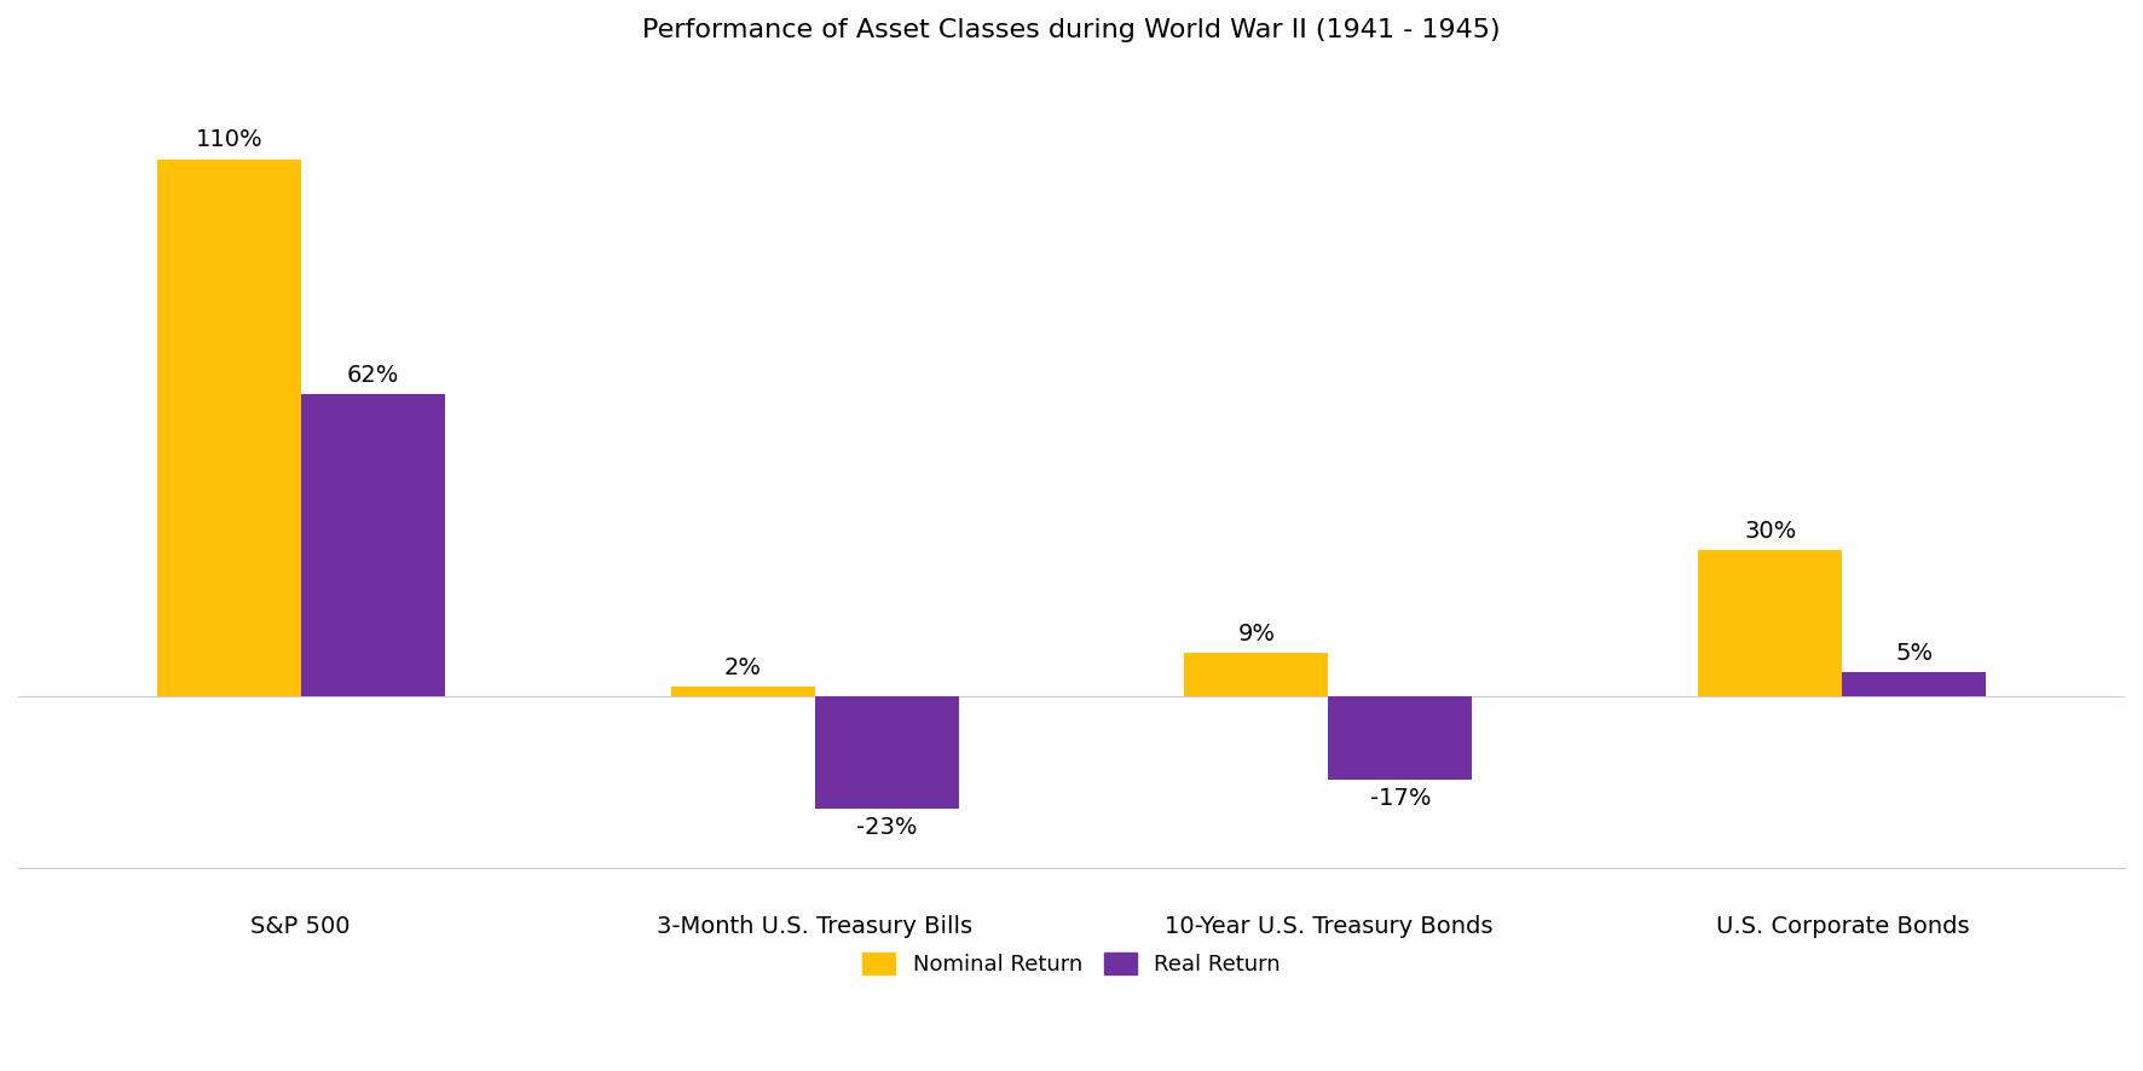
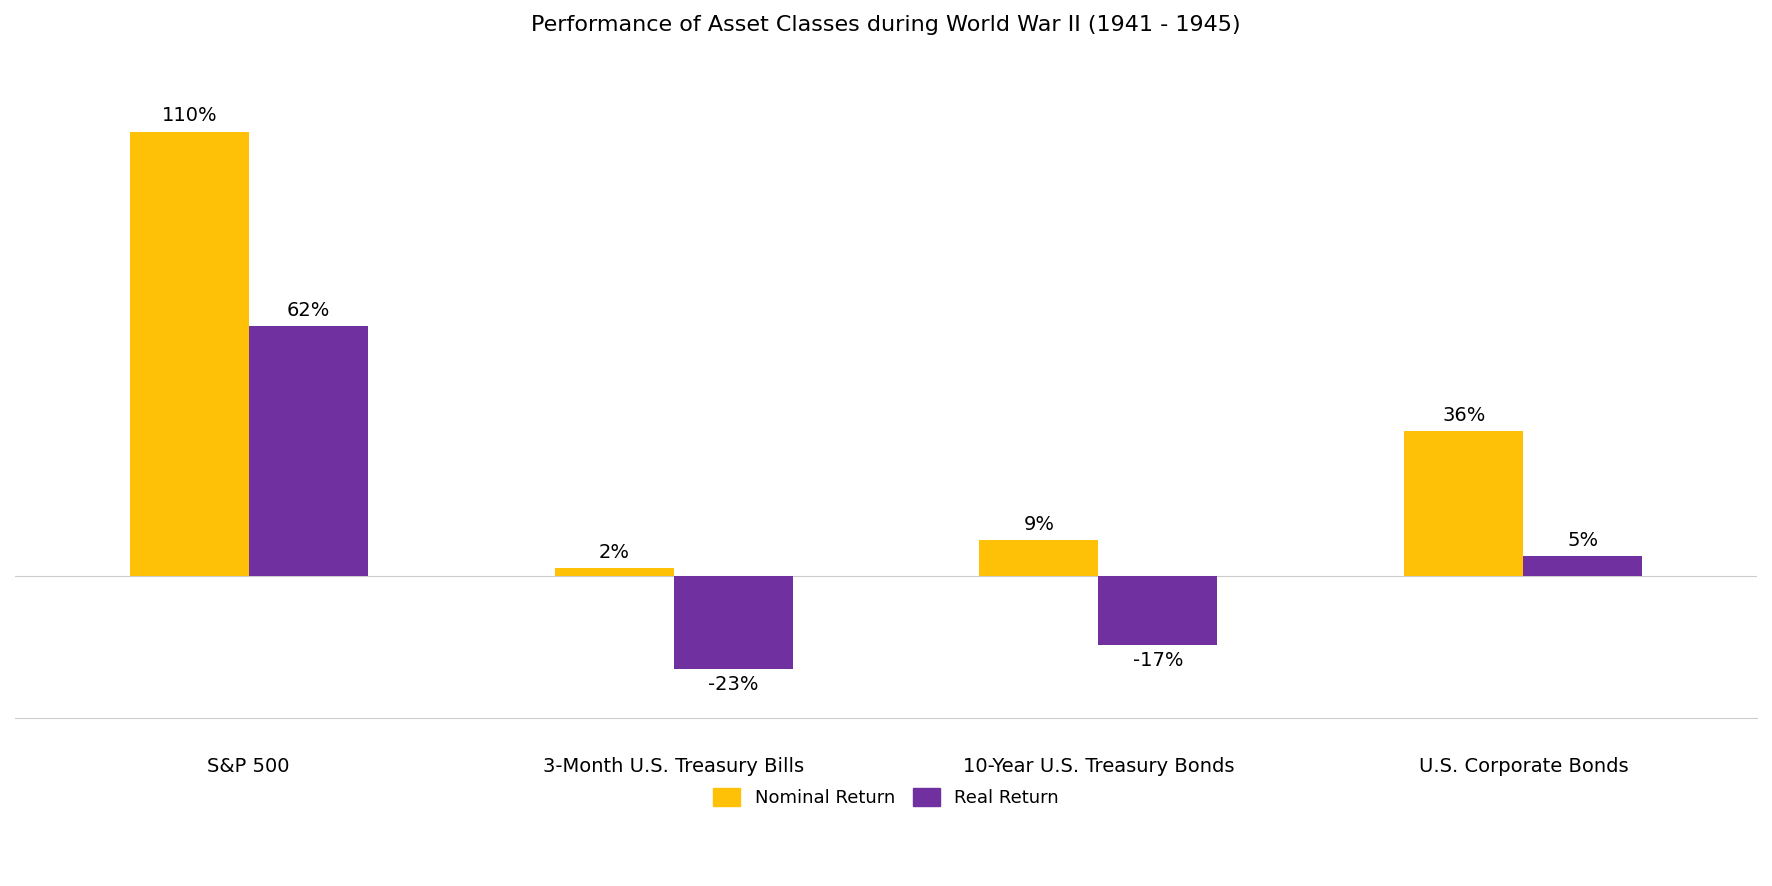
Nominal Return/U.S. Corporate Bonds: 30% -> 36%
